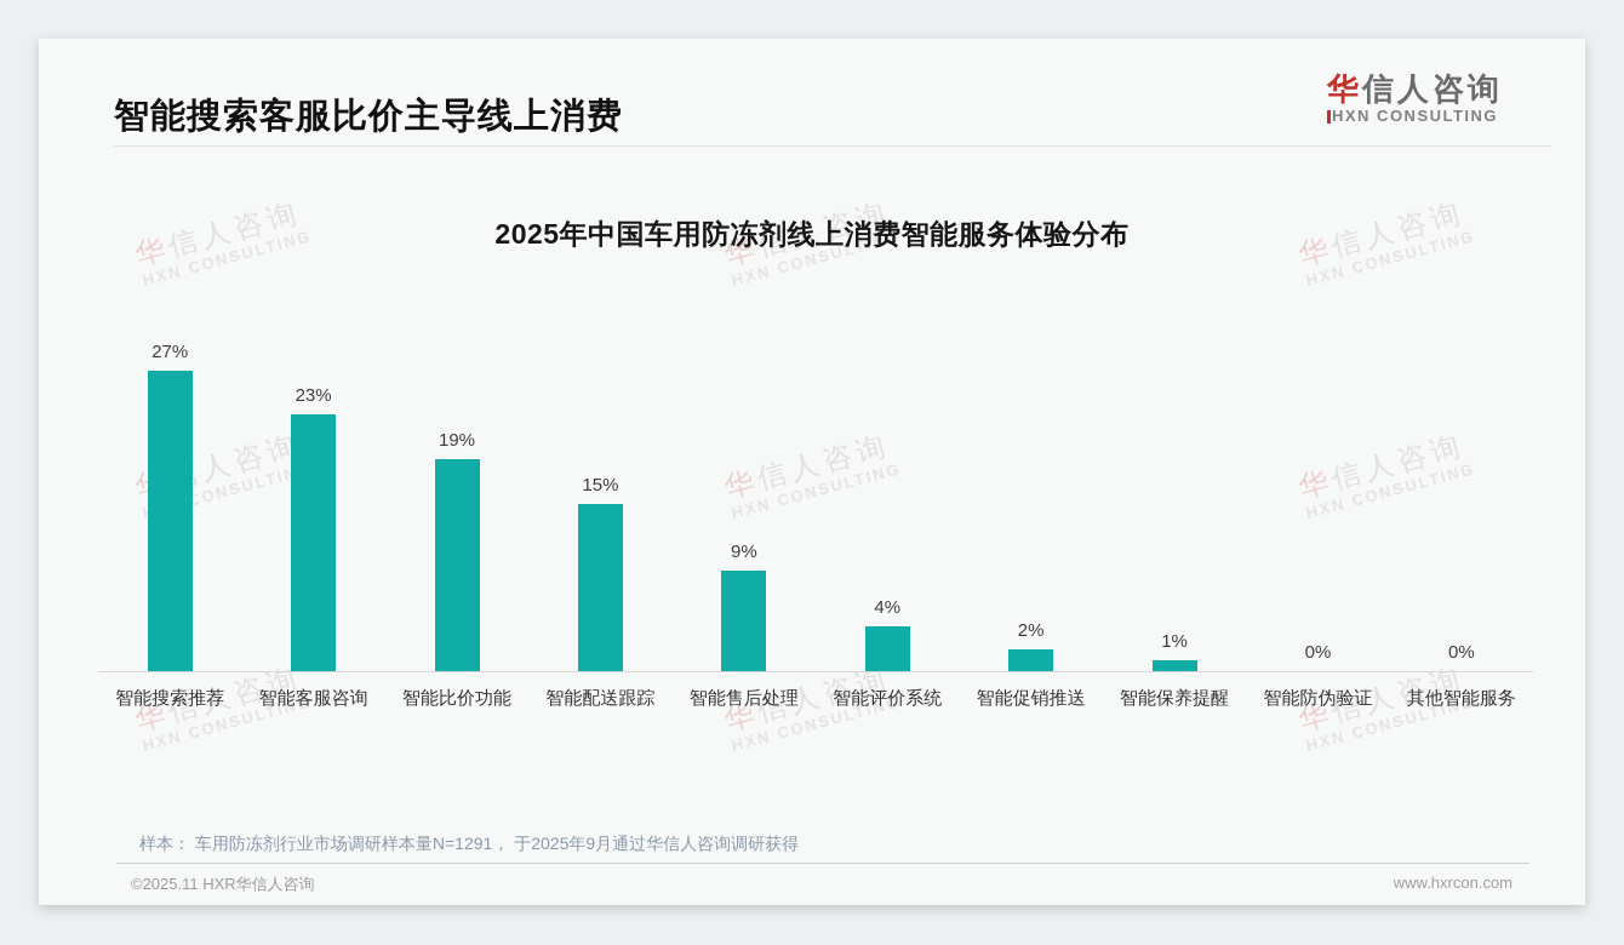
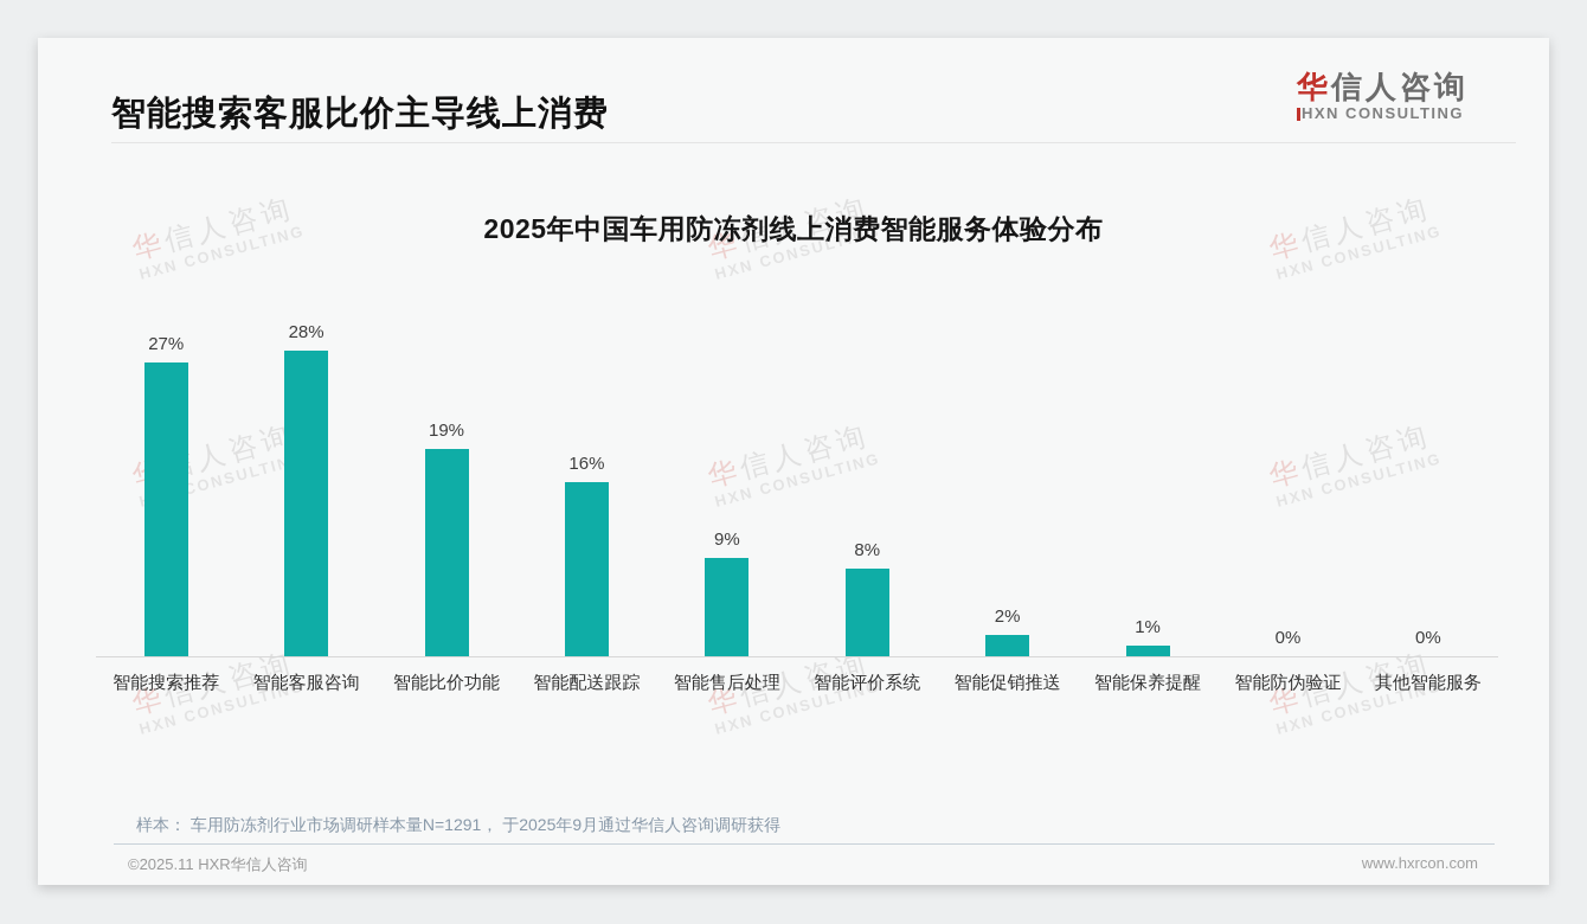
智能客服咨询: 23% -> 28%
智能配送跟踪: 15% -> 16%
智能评价系统: 4% -> 8%
